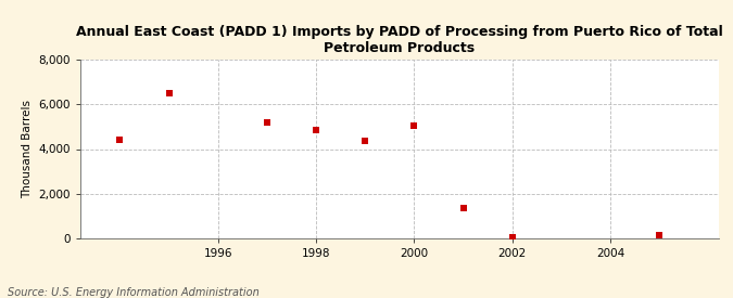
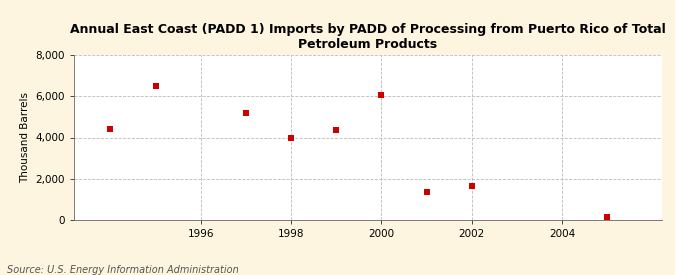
1998: 4,850 -> 4,000
2000: 5,050 -> 6,050
2002: 30 -> 1,650
